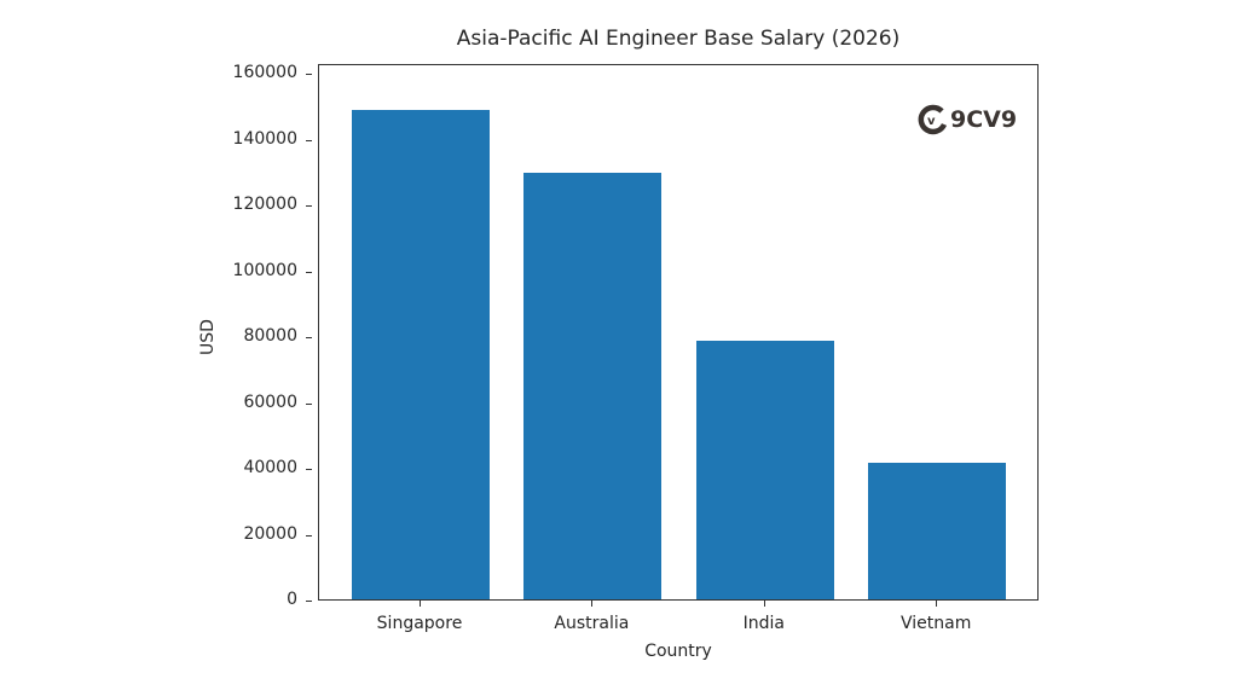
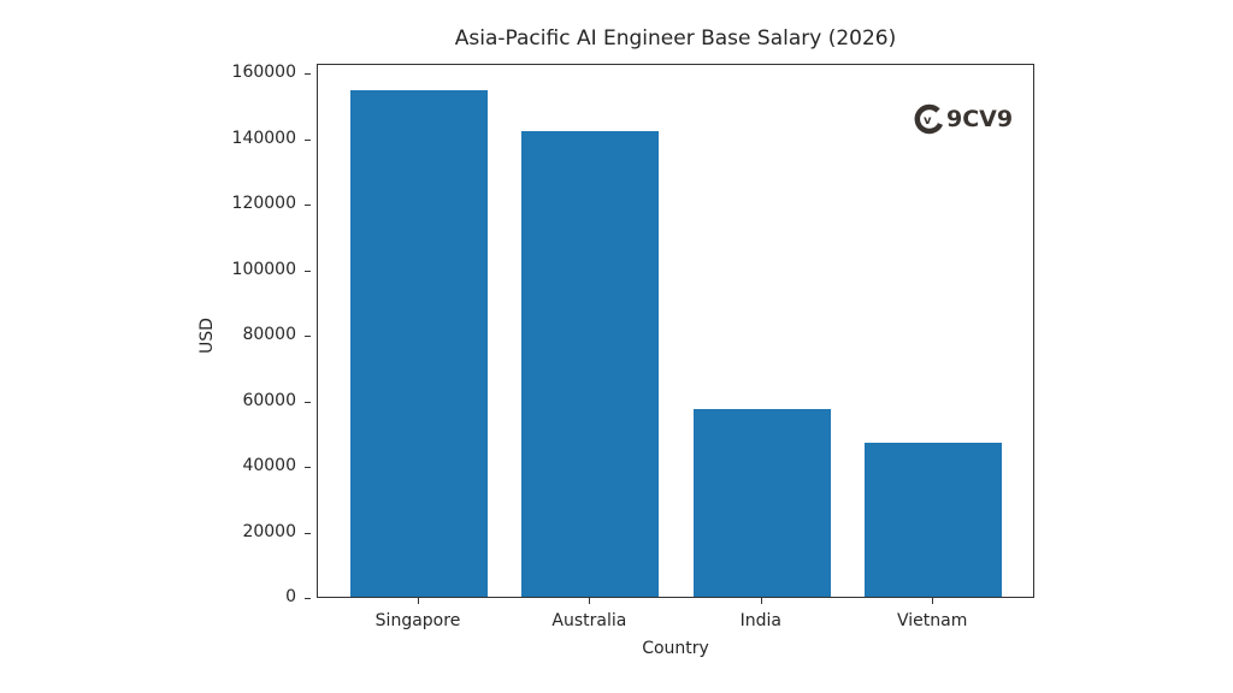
Singapore: 149000 -> 155000
Australia: 130000 -> 142000
India: 79000 -> 58000
Vietnam: 42000 -> 48000
